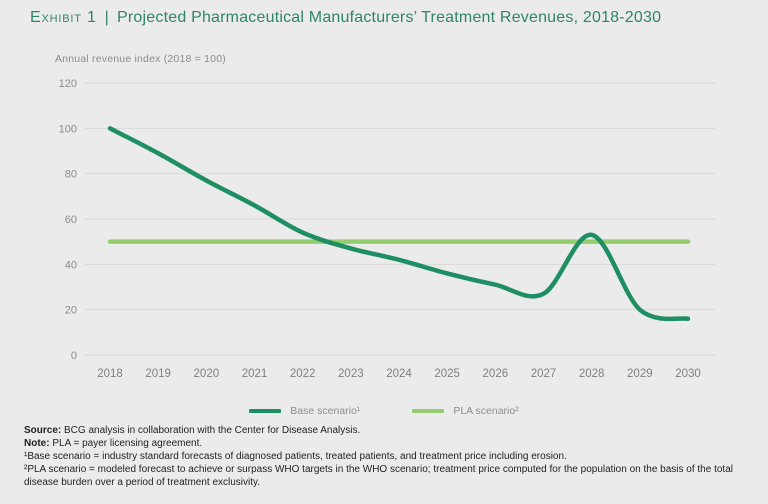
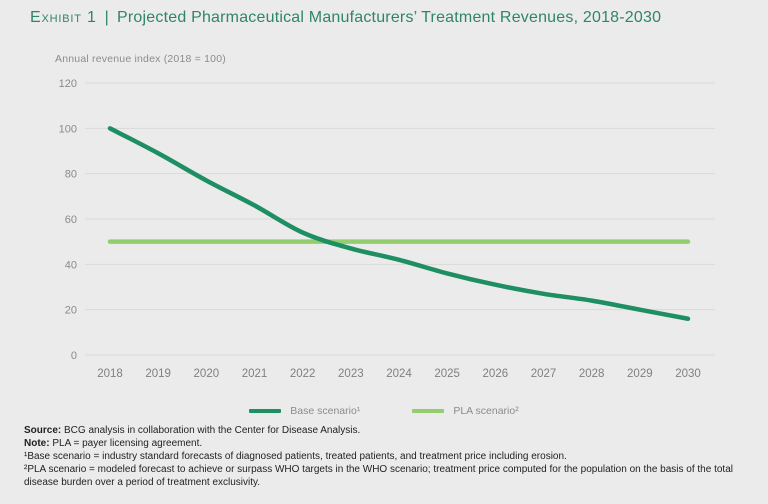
Base scenario¹/2028: 53 -> 24
